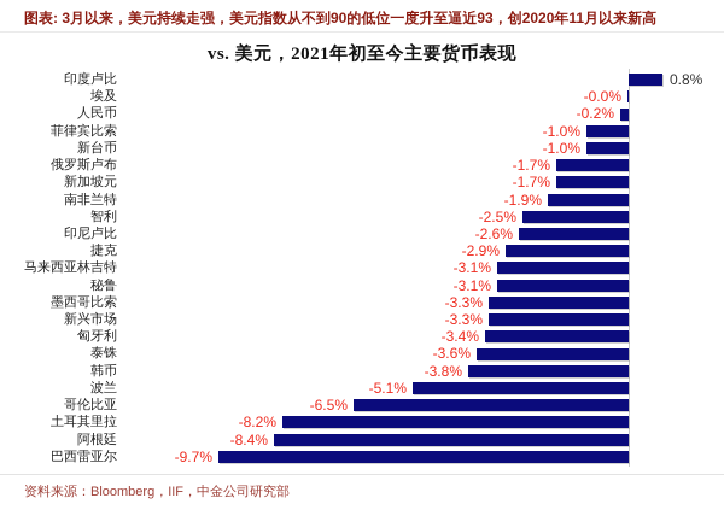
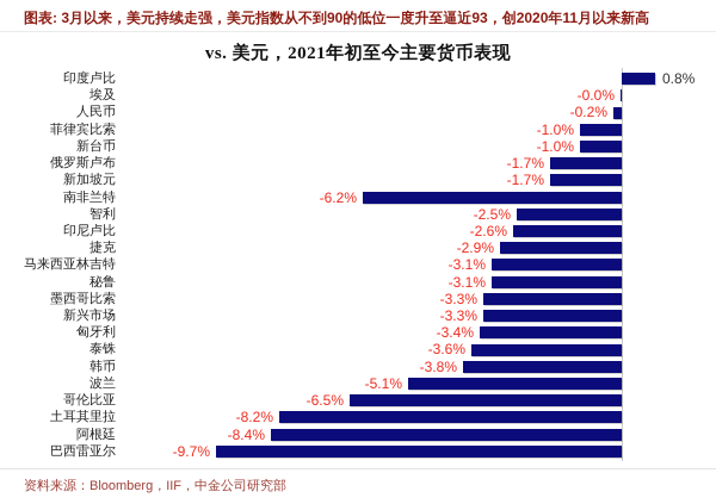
南非兰特: -1.9% -> -6.2%
